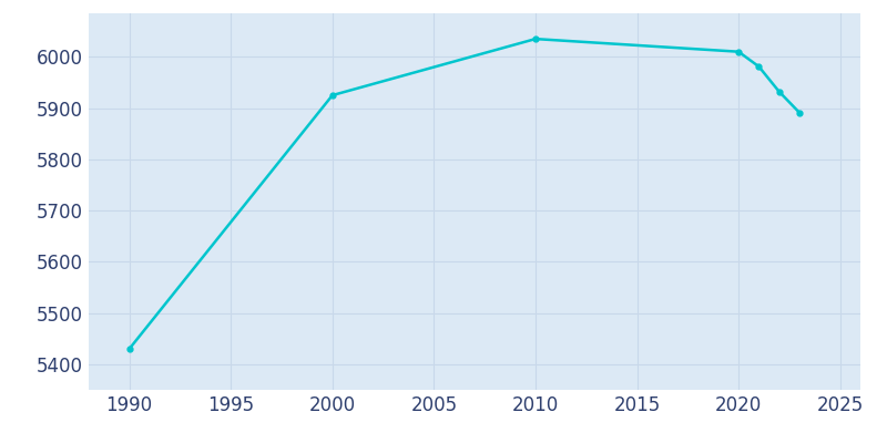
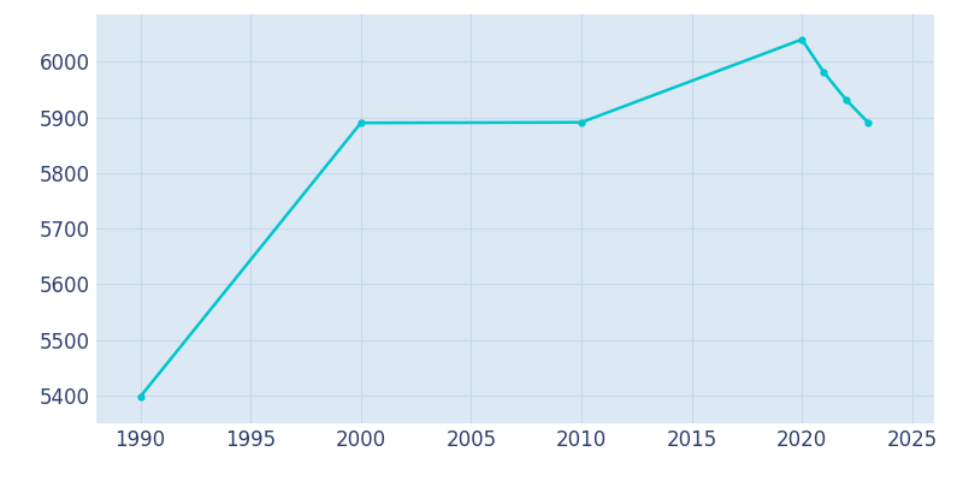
1990: 5430 -> 5398
2000: 5925 -> 5890
2010: 6035 -> 5891
2020: 6010 -> 6040
